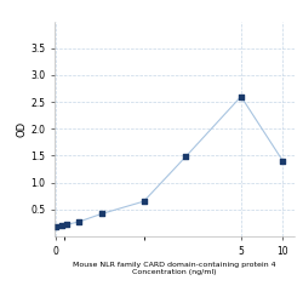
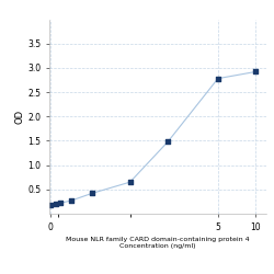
5: 2.60 -> 2.78
10: 1.40 -> 2.92
